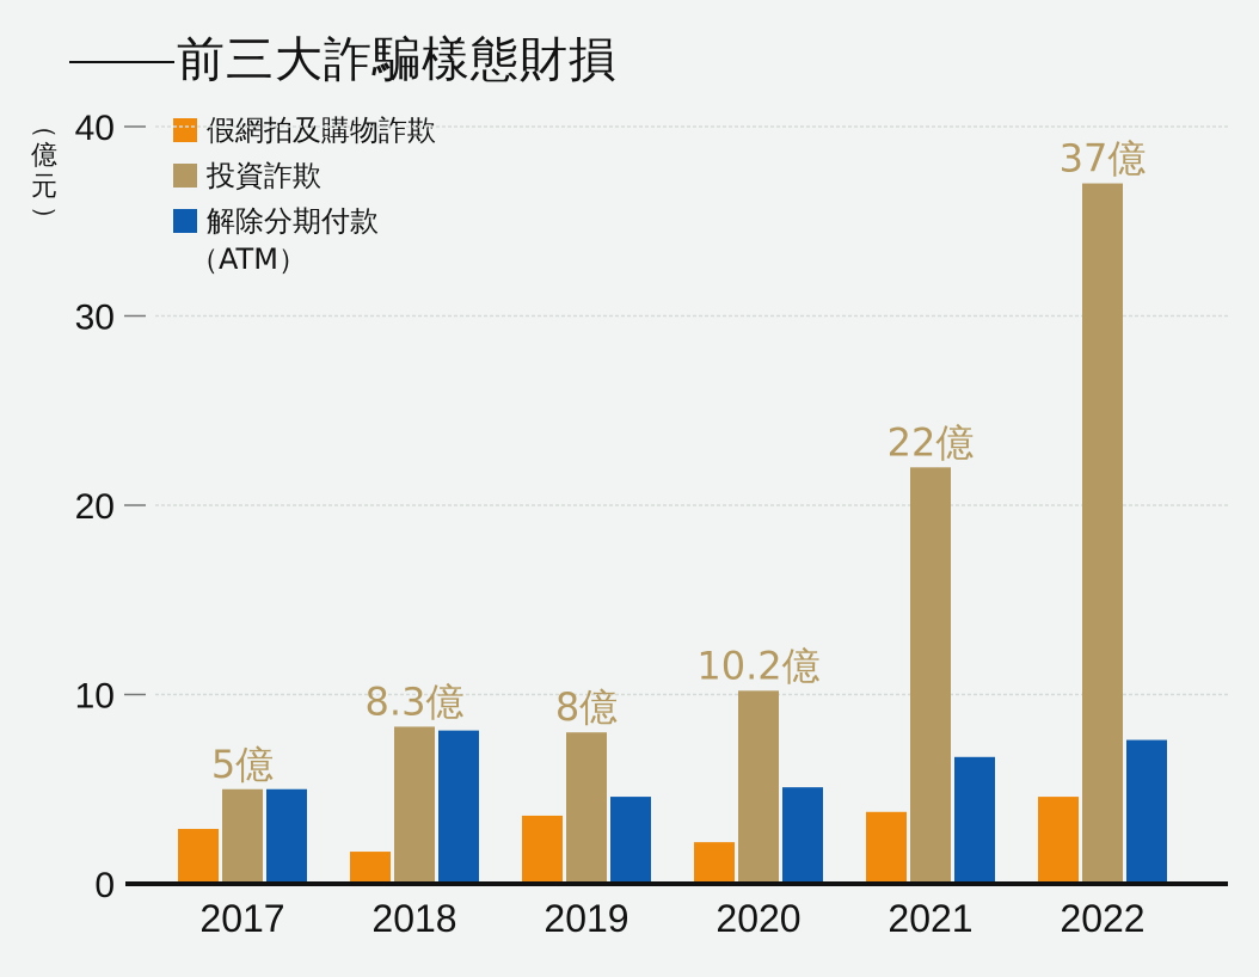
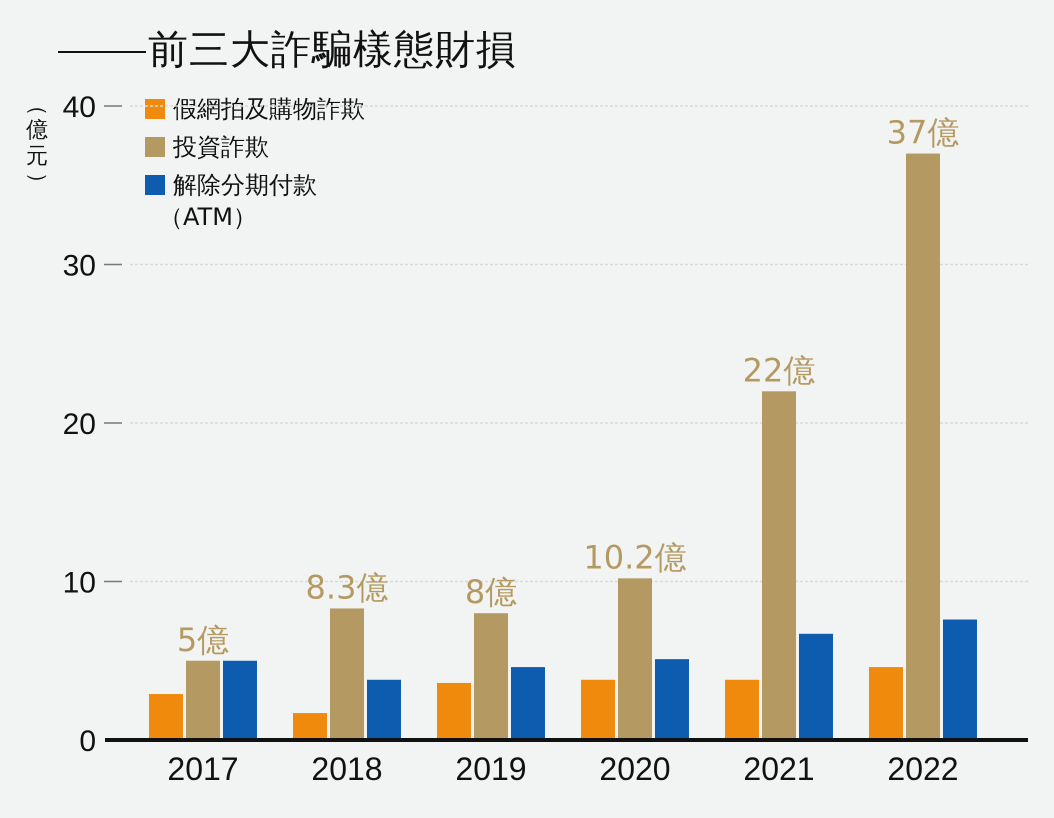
解除分期付款（ATM）/2018: 8.1 -> 3.8
假網拍及購物詐欺/2020: 2.2 -> 3.8
